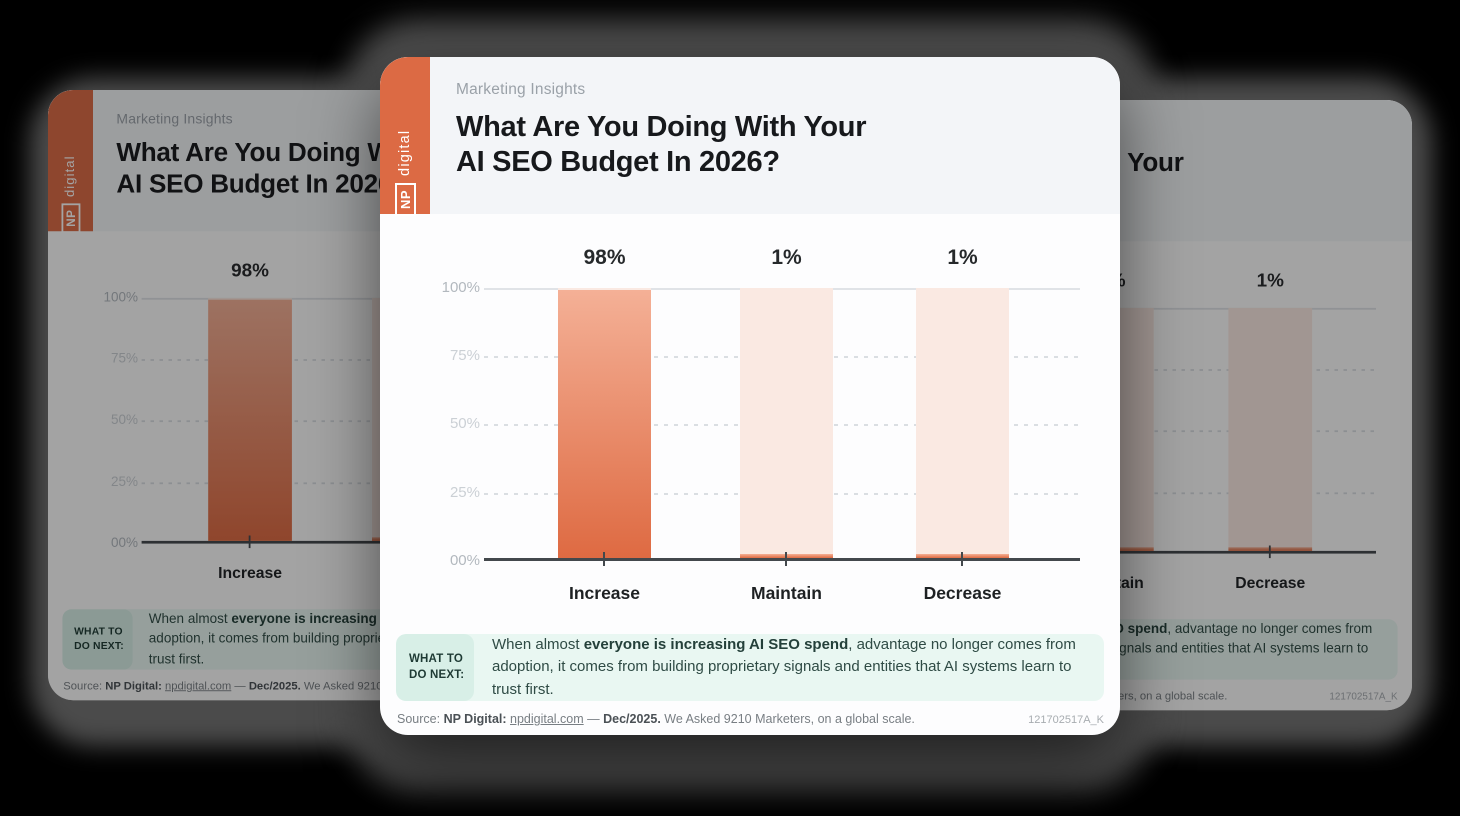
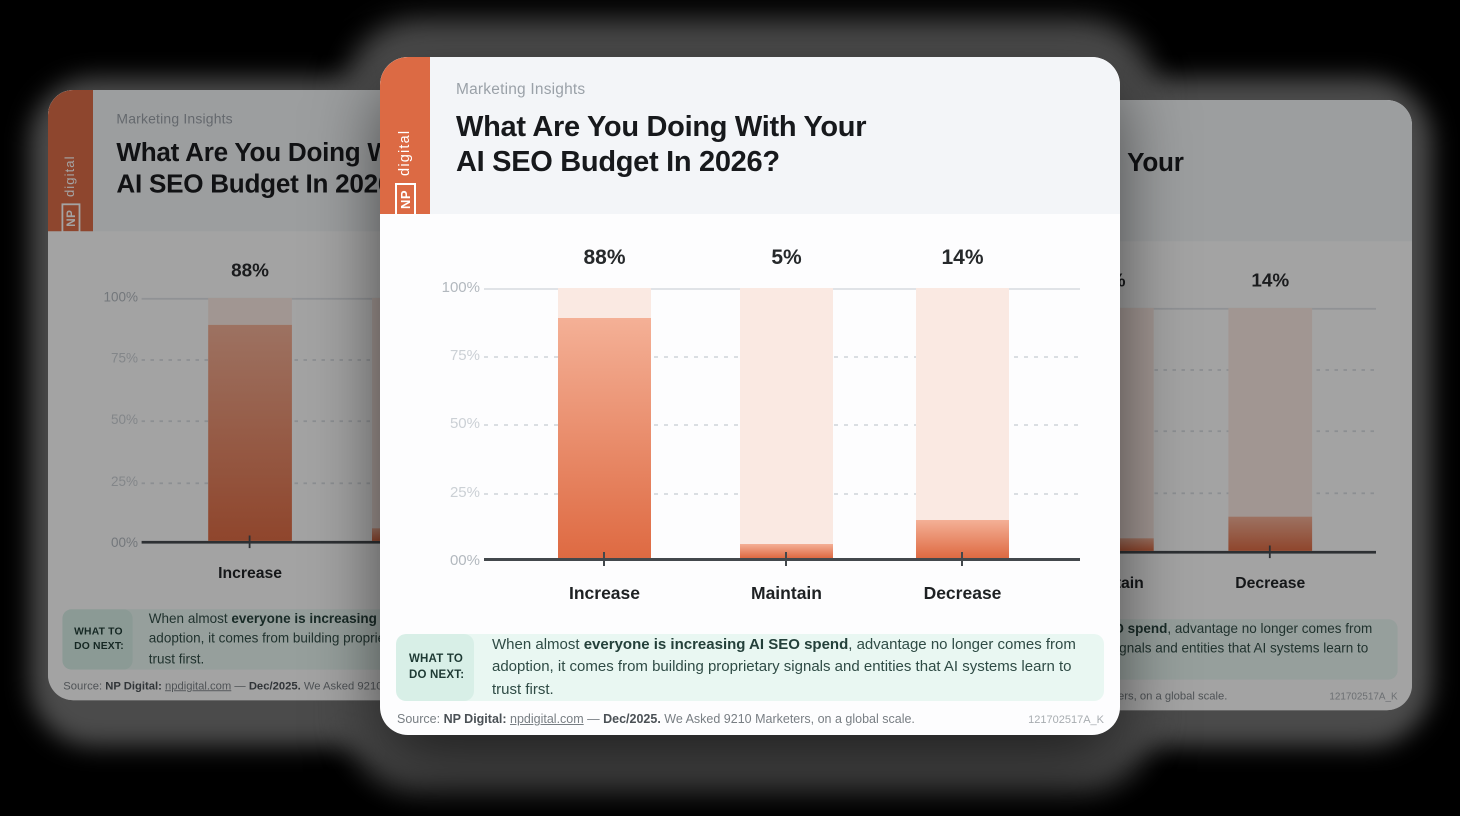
Increase: 98% -> 88%
Maintain: 1% -> 5%
Decrease: 1% -> 14%
